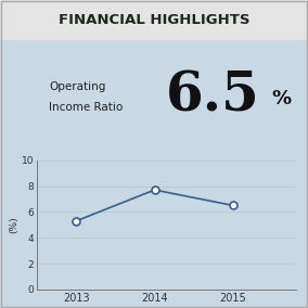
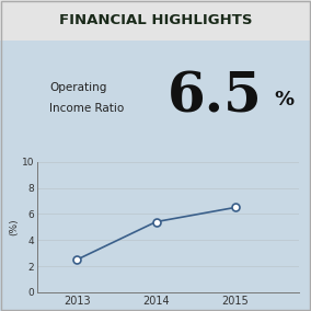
2013: 5.3 -> 2.5
2014: 7.7 -> 5.4
